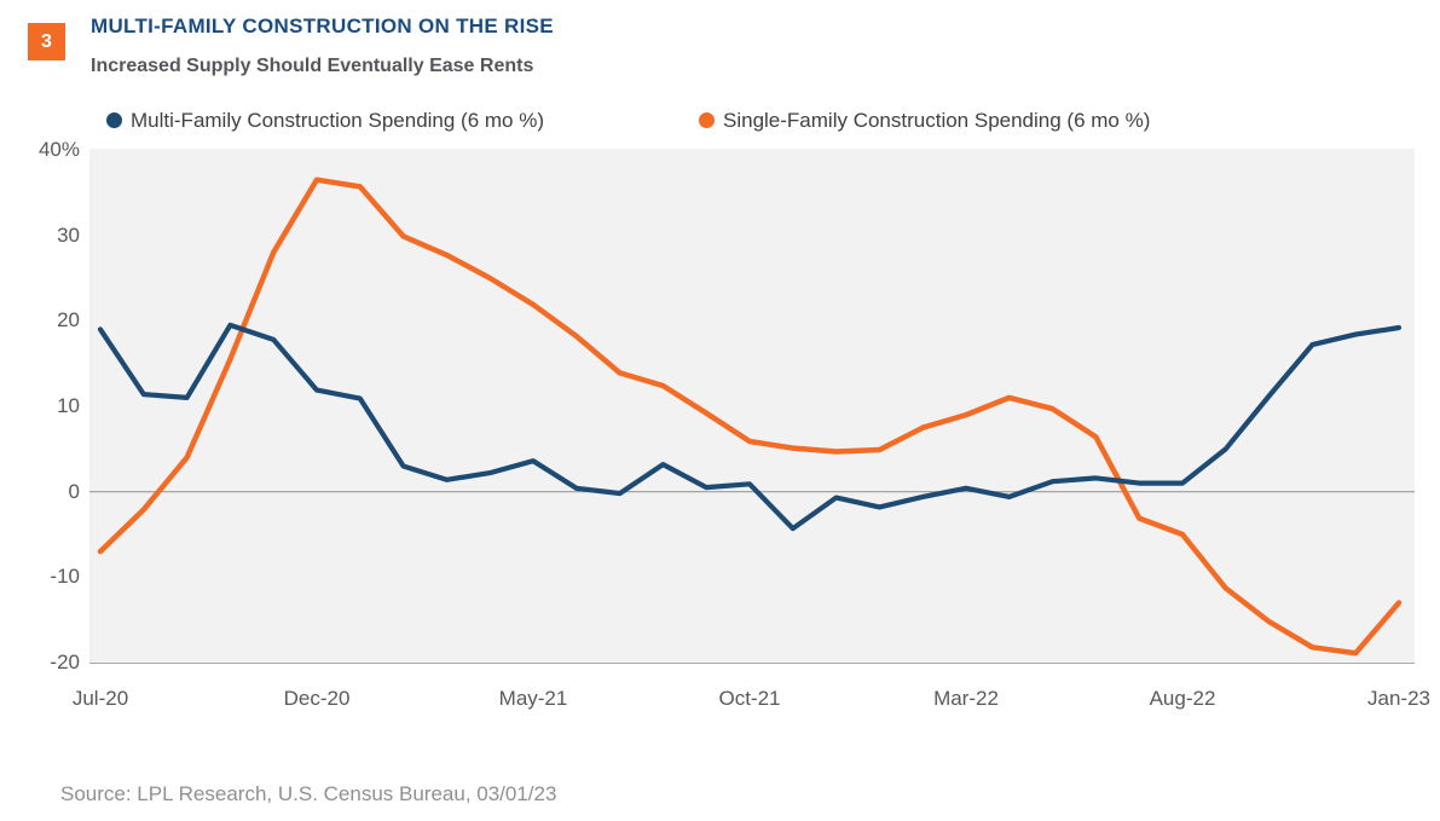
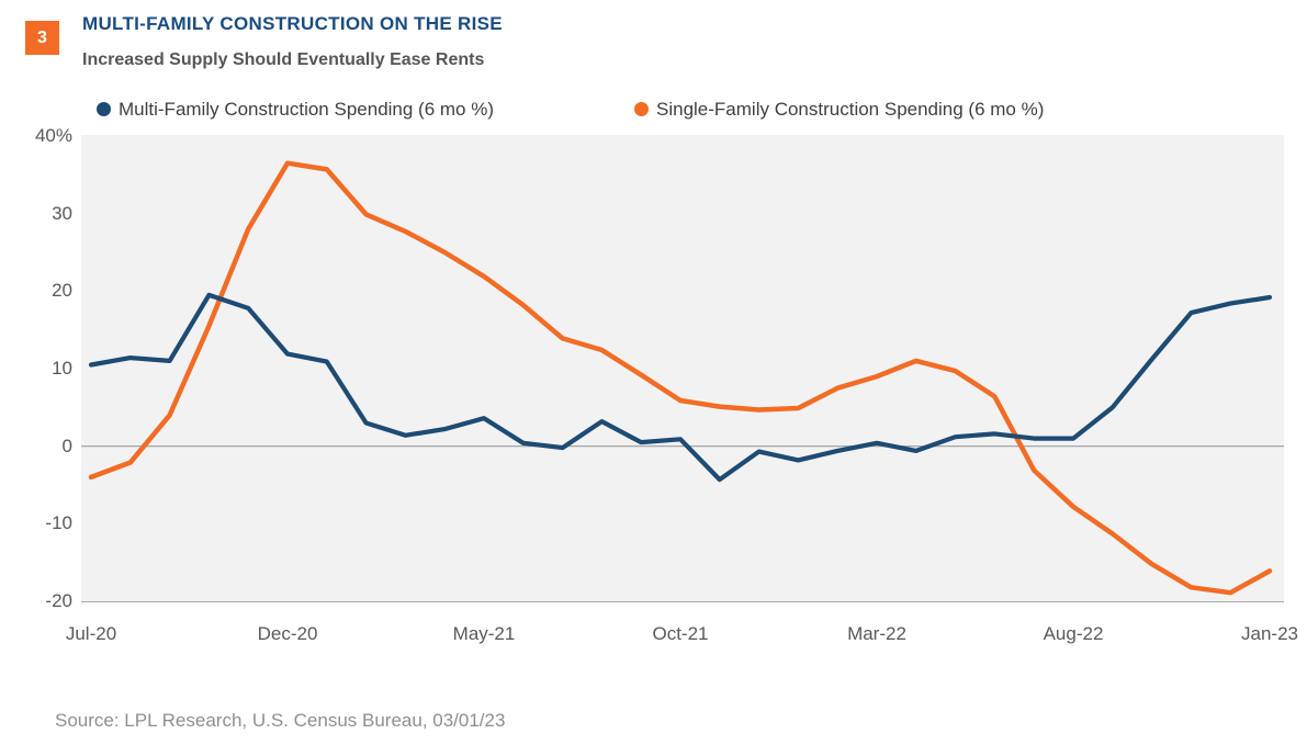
Multi-Family Construction Spending (6 mo %)/Jul-20: 19% -> 10%
Single-Family Construction Spending (6 mo %)/Jul-20: -7% -> -4%
Single-Family Construction Spending (6 mo %)/Aug-22: -5% -> -8%
Single-Family Construction Spending (6 mo %)/Jan-23: -13% -> -16%
